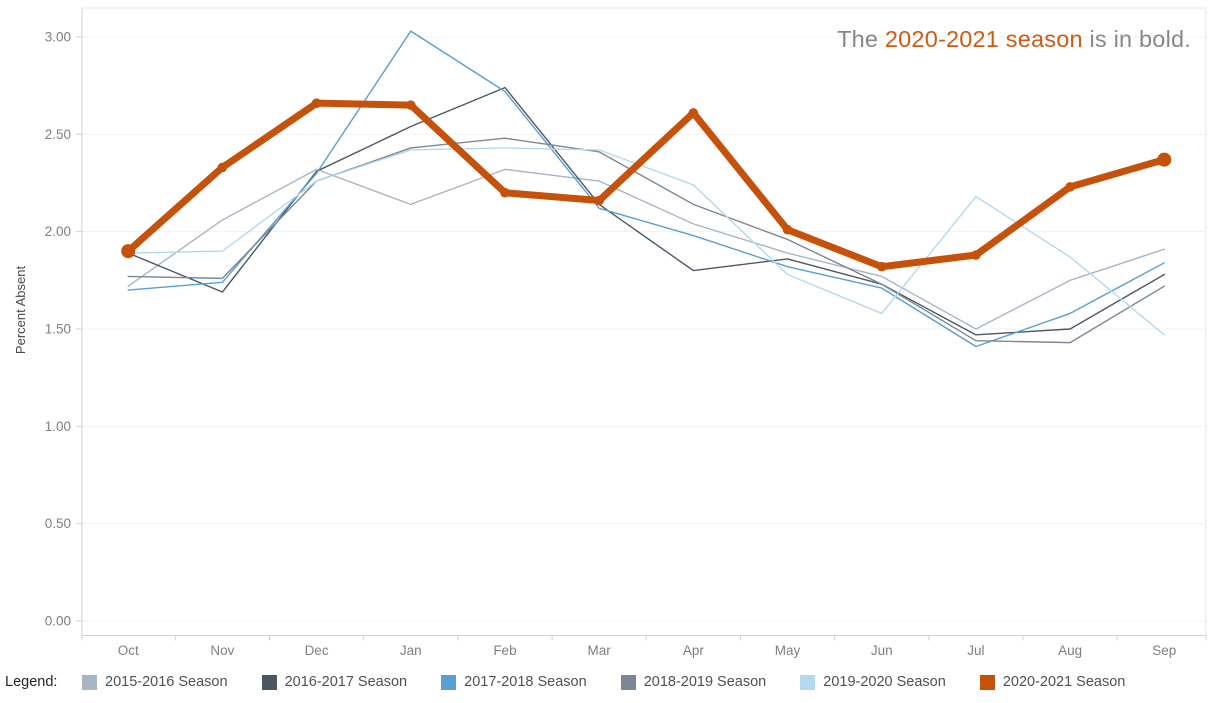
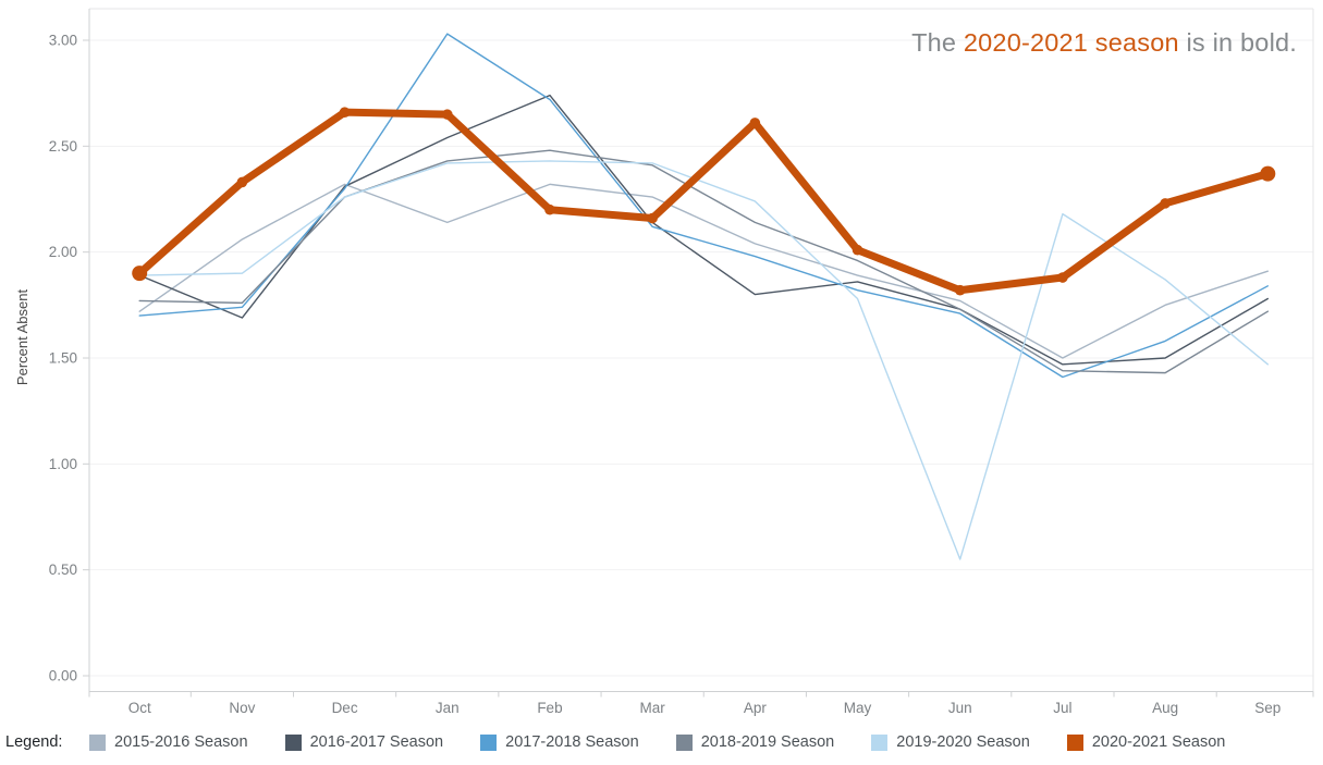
2019-2020 Season/Jun: 1.58 -> 0.55
